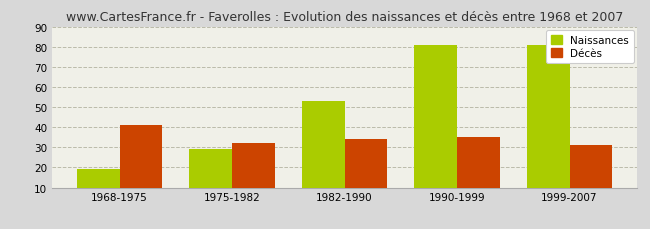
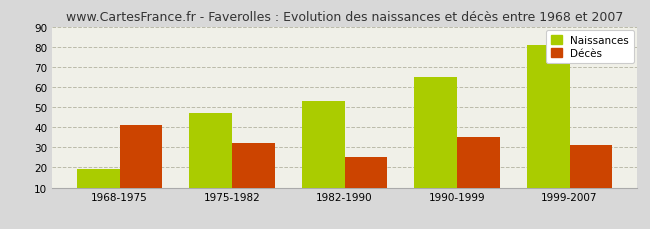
Naissances/1975-1982: 29 -> 47
Décès/1982-1990: 34 -> 25
Naissances/1990-1999: 81 -> 65
